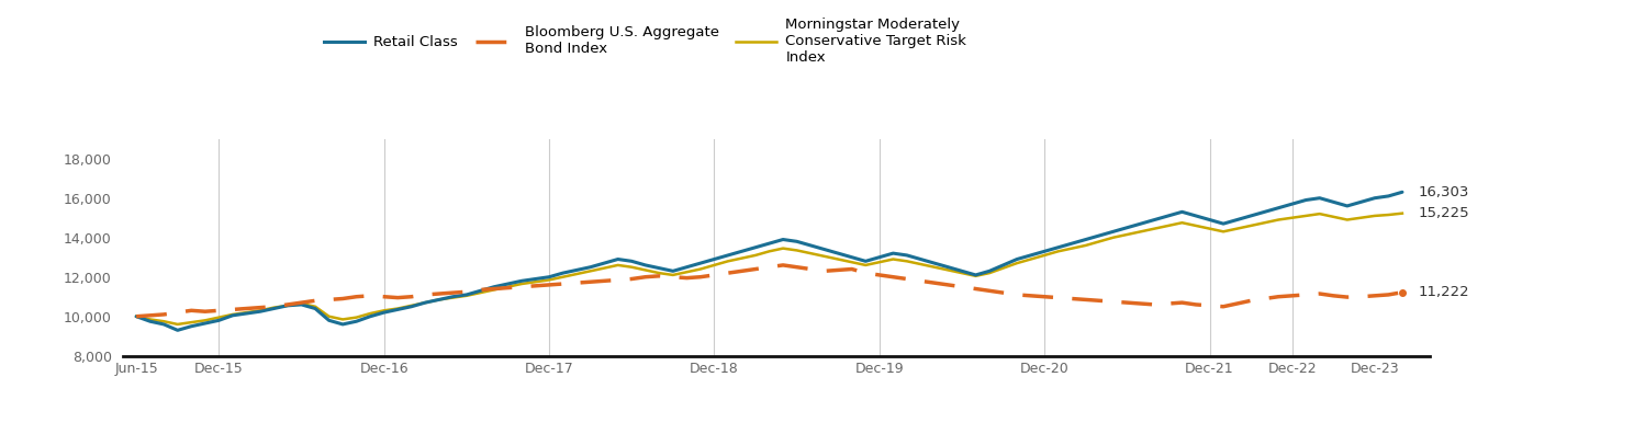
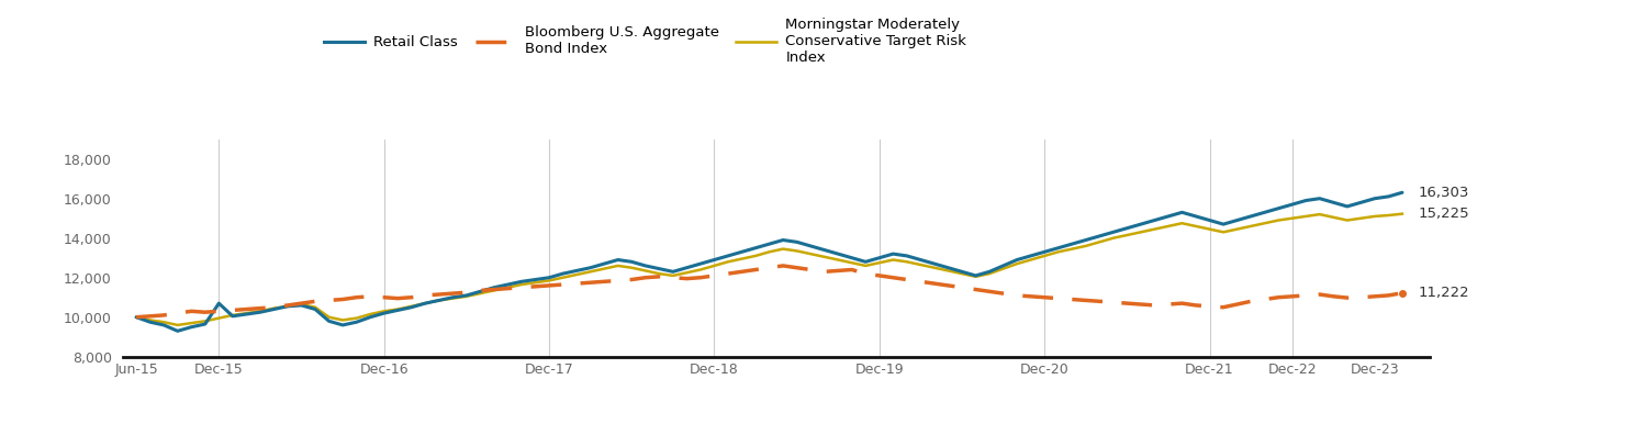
Retail Class/Dec-15: 9,800 -> 10,700
